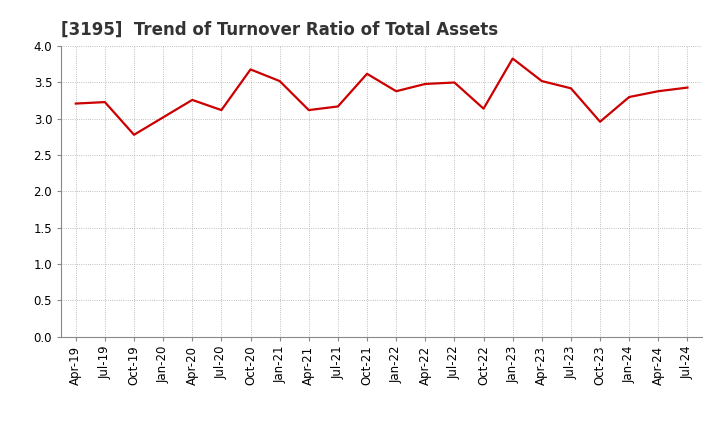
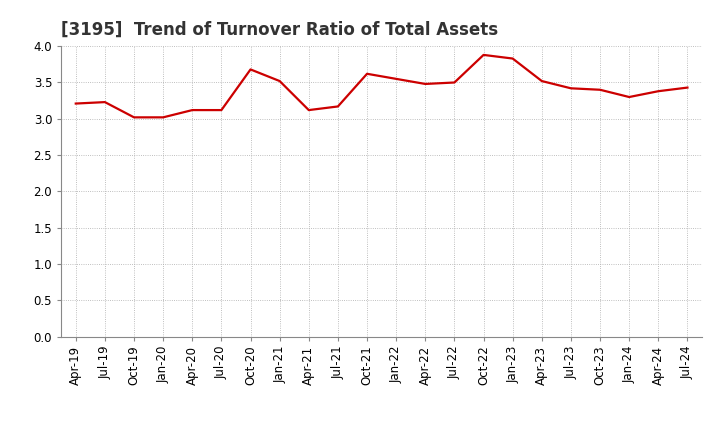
Oct-19: 2.78 -> 3.02
Apr-20: 3.26 -> 3.12
Jan-22: 3.38 -> 3.55
Oct-22: 3.14 -> 3.88
Oct-23: 2.96 -> 3.40
